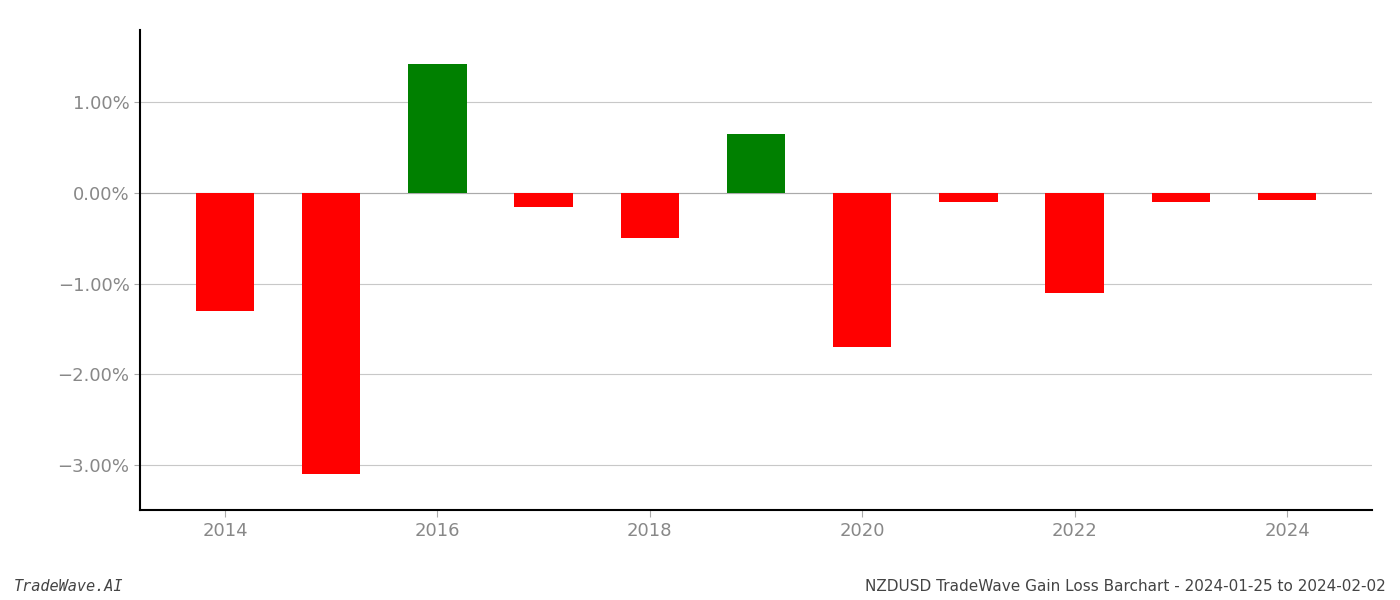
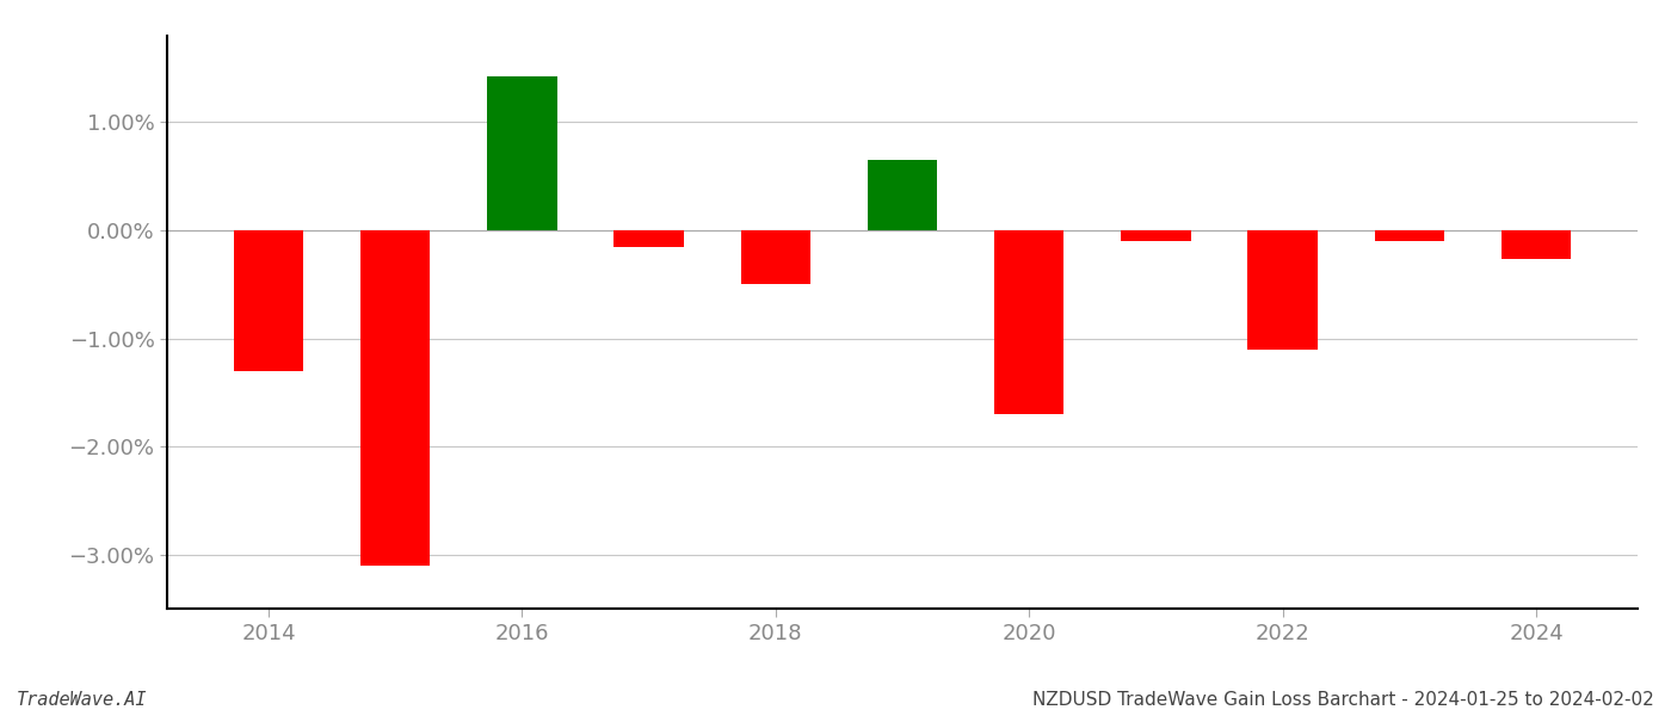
2024: -0.08% -> -0.26%
